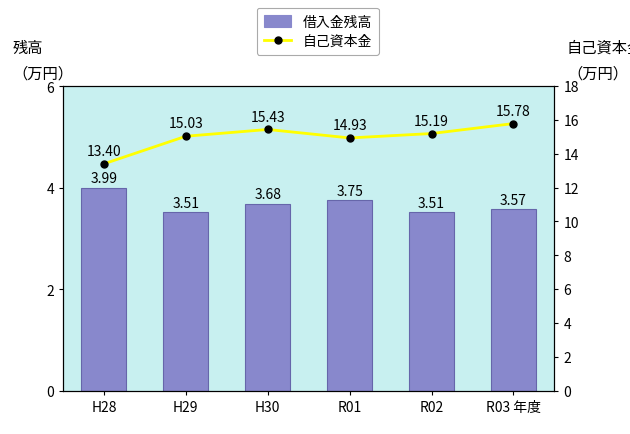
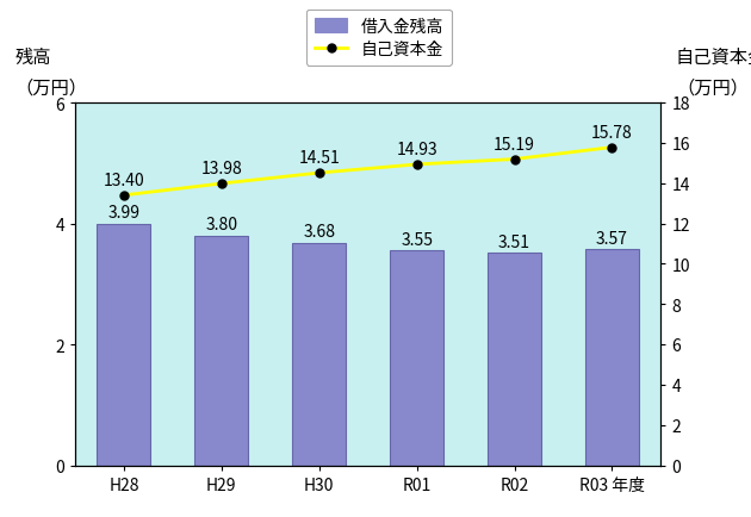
借入金残高/H29: 3.51 -> 3.80
自己資本金/H29: 15.03 -> 13.98
自己資本金/H30: 15.43 -> 14.51
借入金残高/R01: 3.75 -> 3.55
